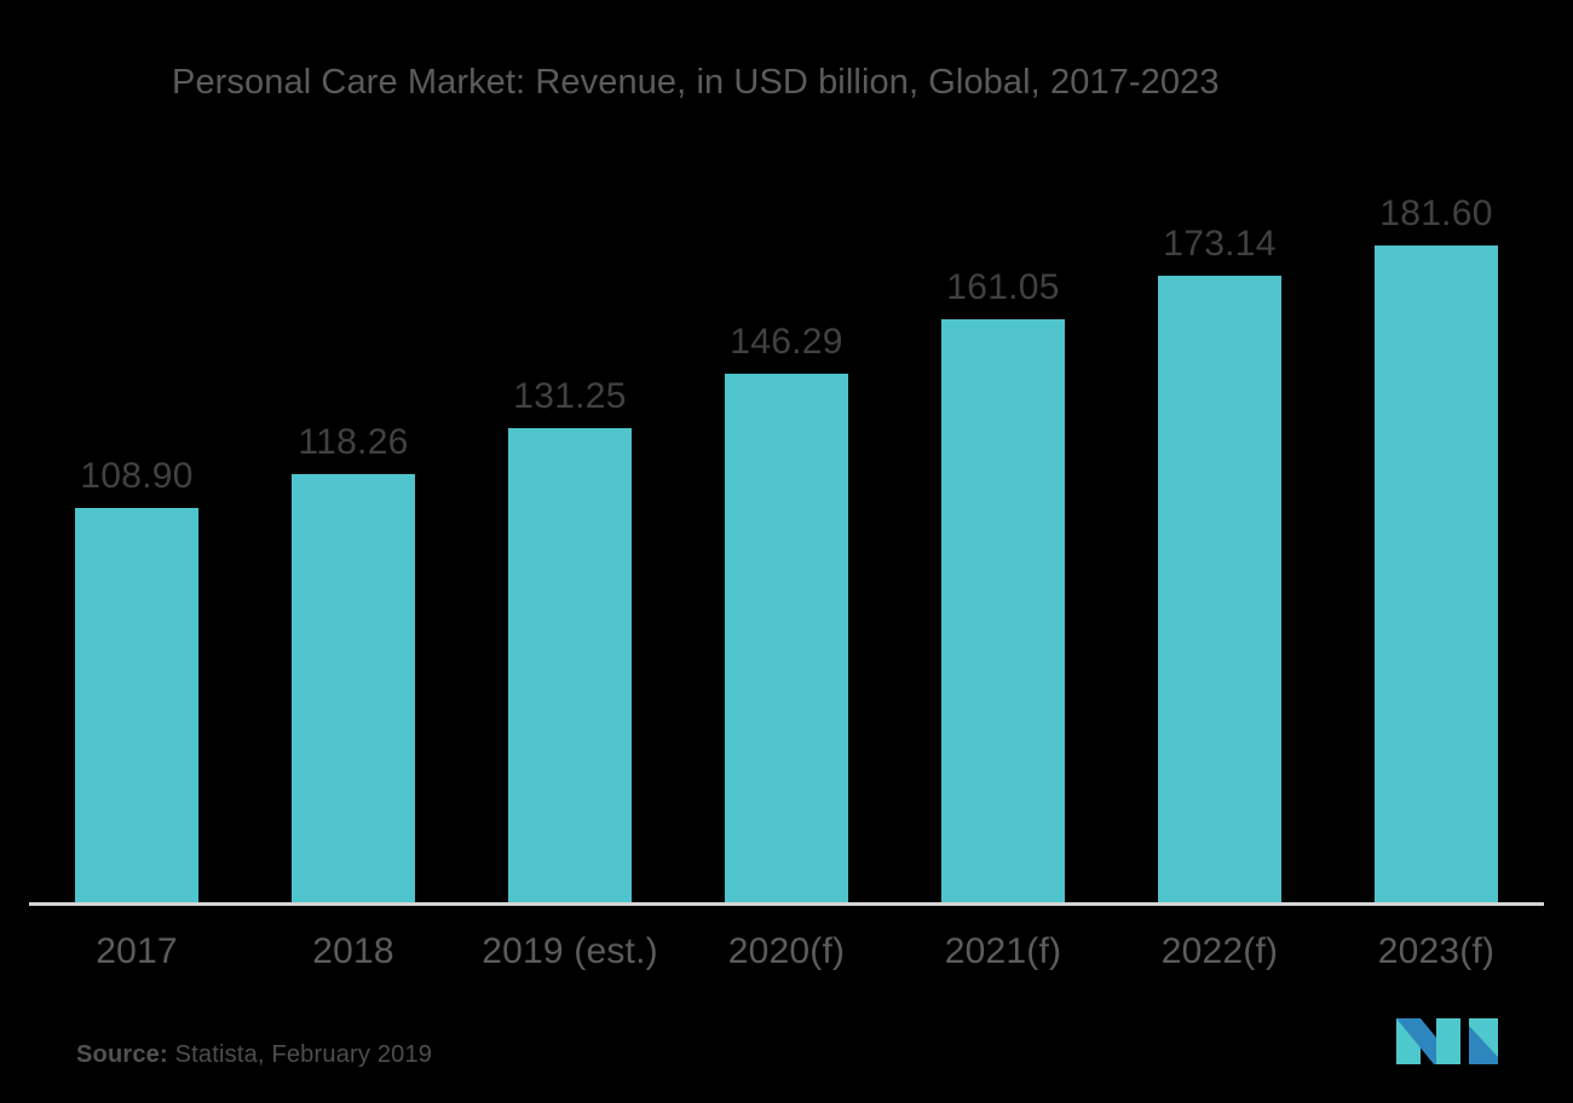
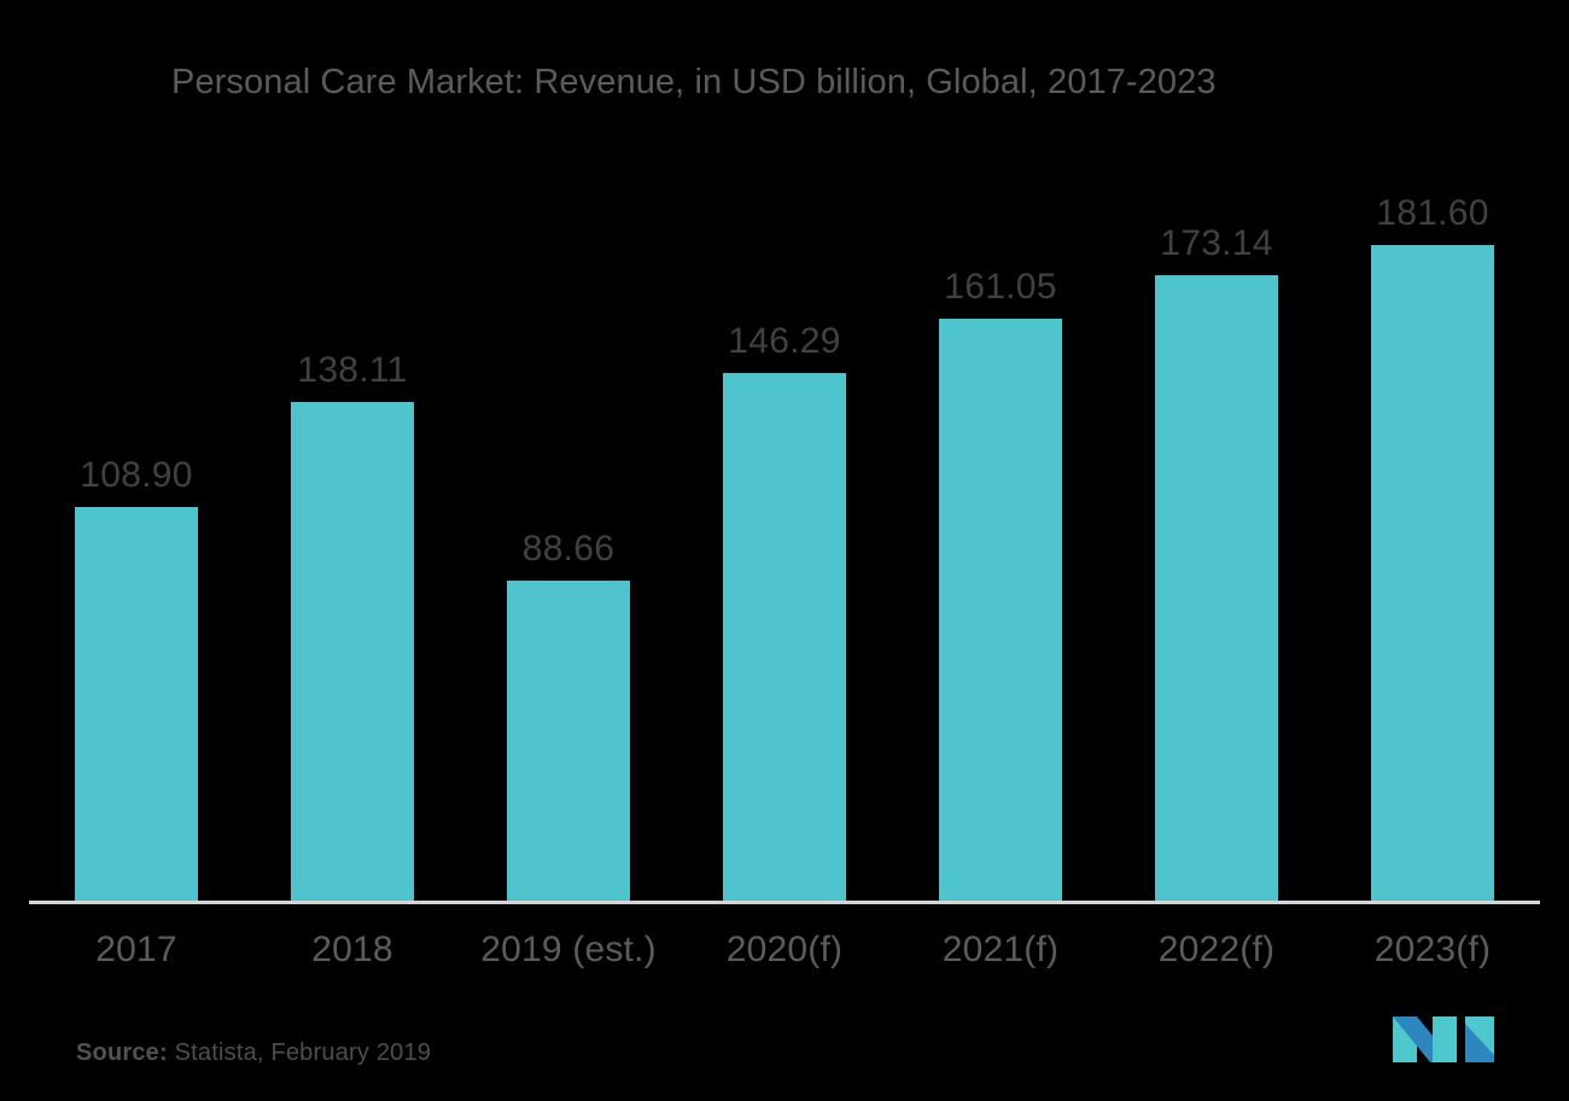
2018: 118.26 -> 138.11
2019 (est.): 131.25 -> 88.66
